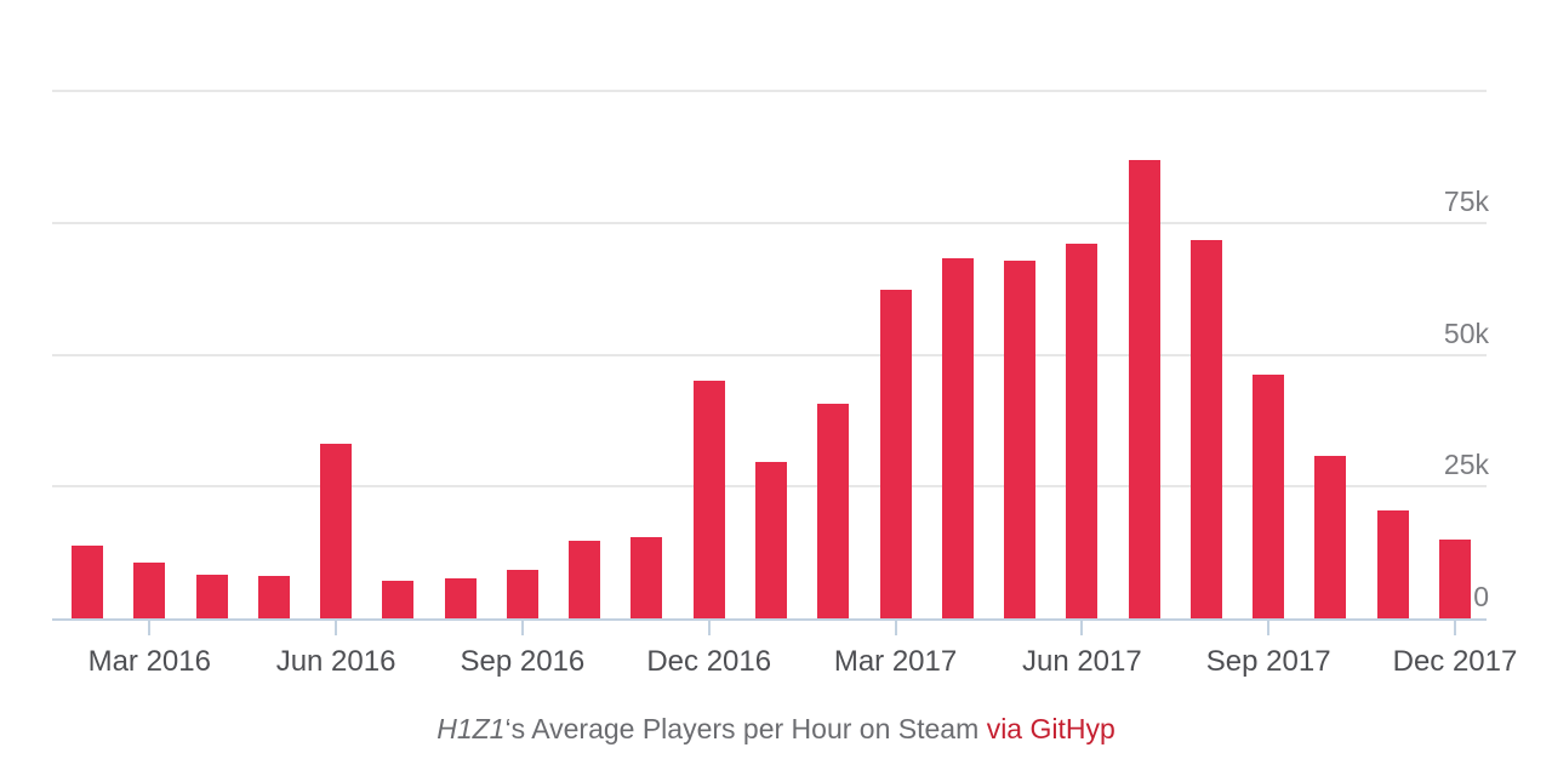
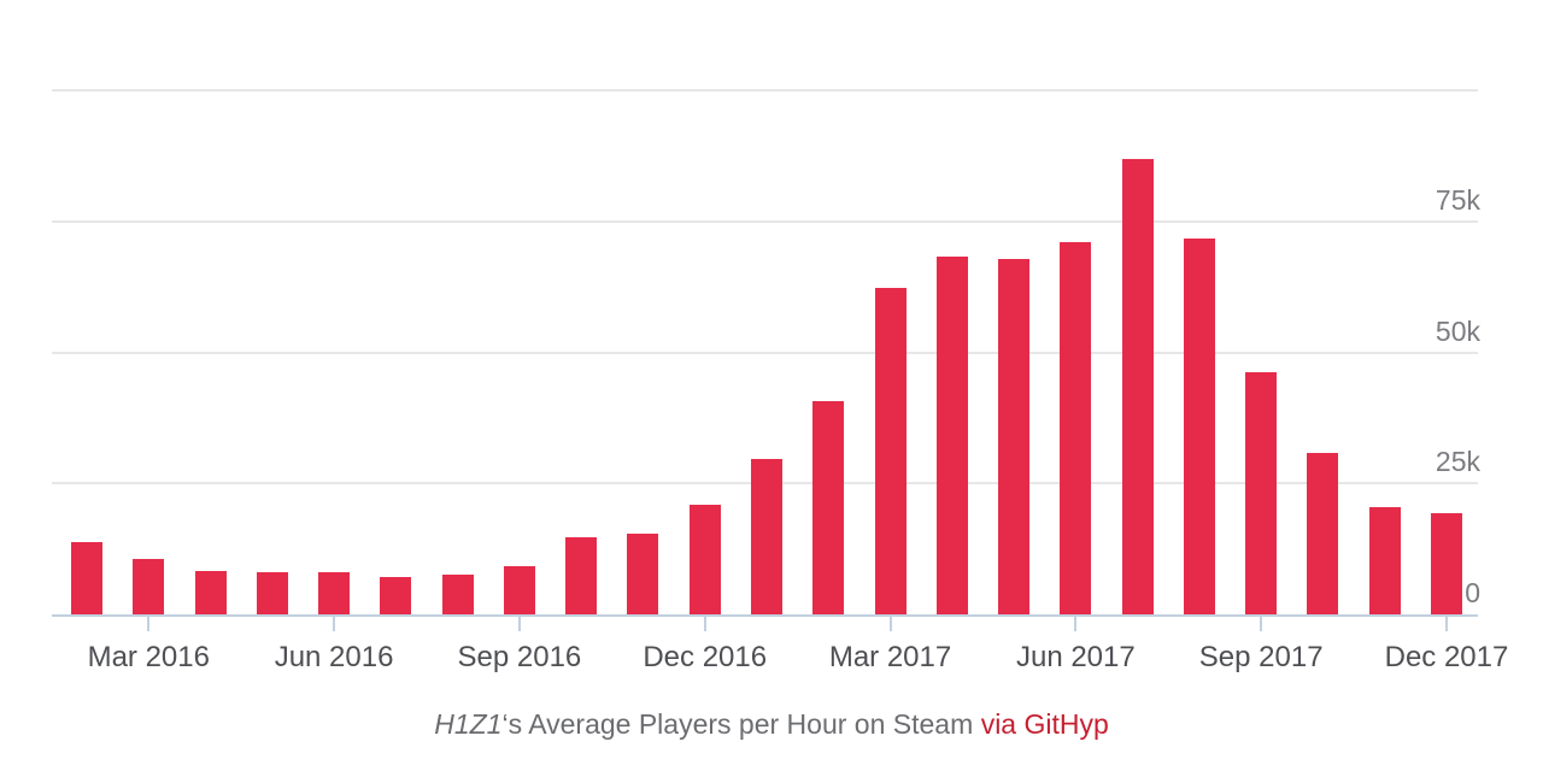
Jun 2016: 33k -> 8k
Dec 2016: 45k -> 21k
Dec 2017: 15k -> 19k
